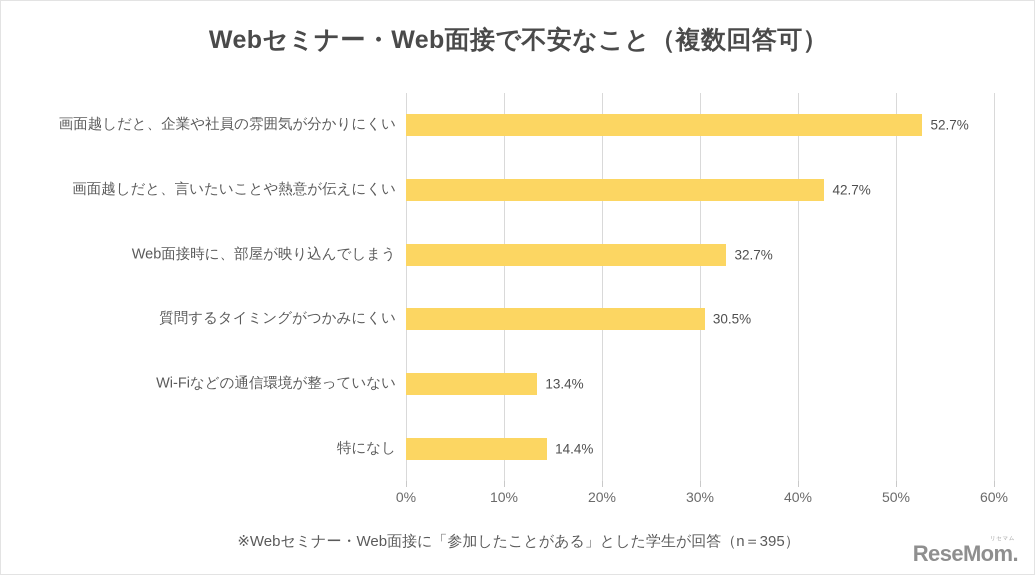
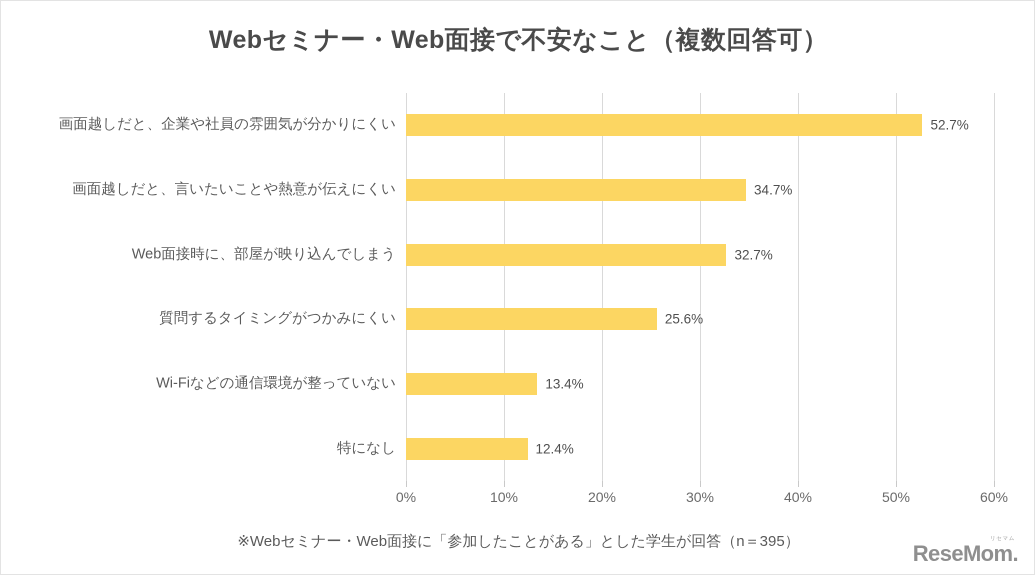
画面越しだと、言いたいことや熱意が伝えにくい: 42.7% -> 34.7%
質問するタイミングがつかみにくい: 30.5% -> 25.6%
特になし: 14.4% -> 12.4%
